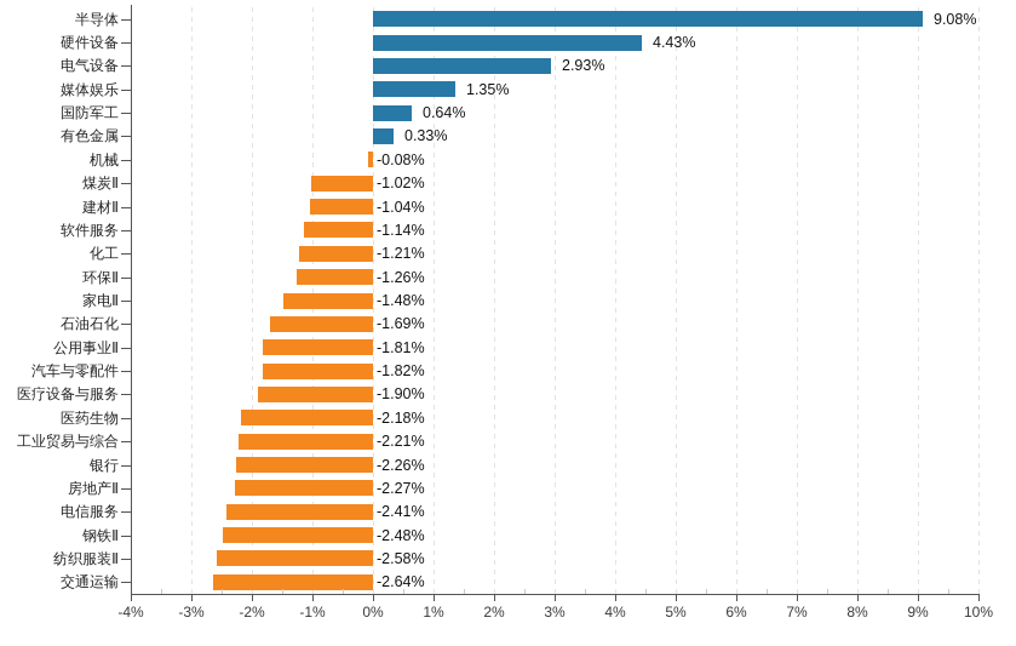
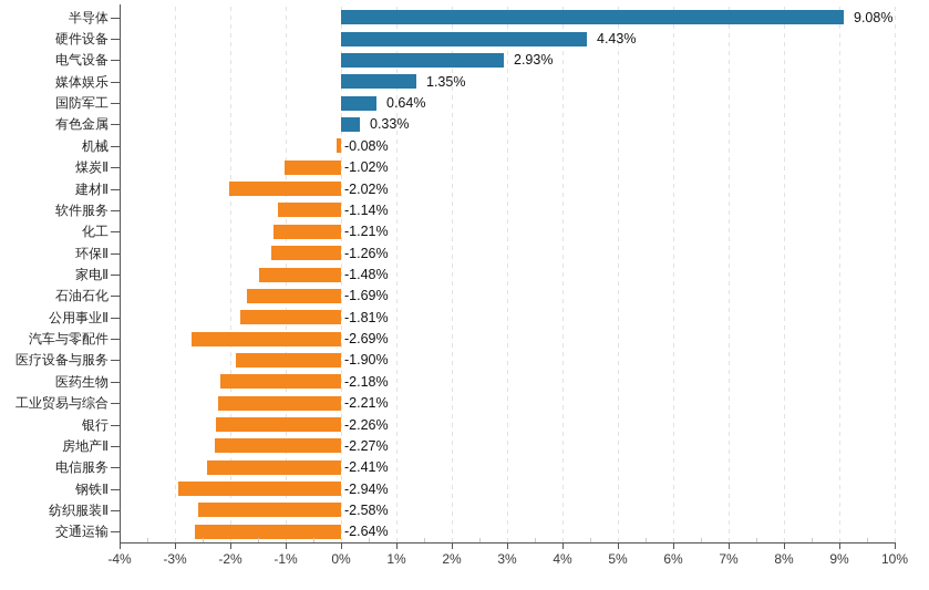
建材Ⅱ: -1.04% -> -2.02%
汽车与零配件: -1.82% -> -2.69%
钢铁Ⅱ: -2.48% -> -2.94%
